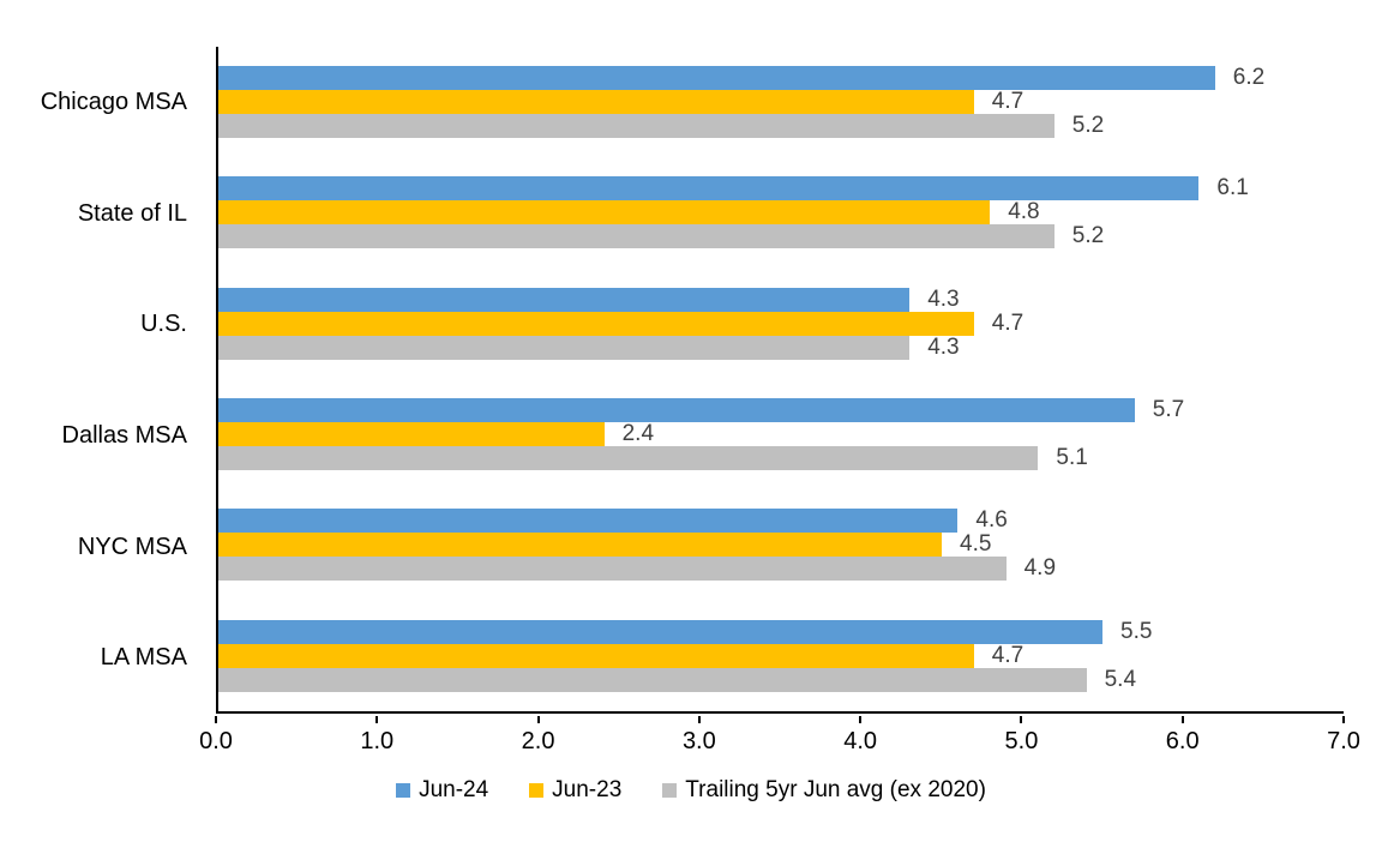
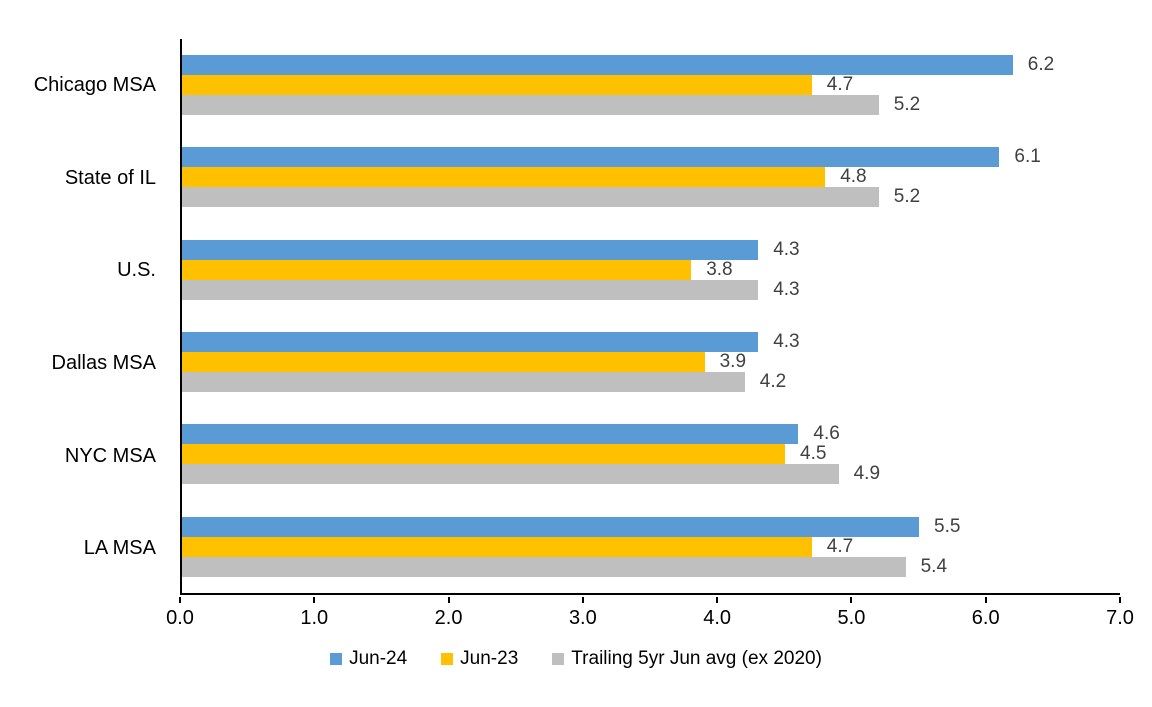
Jun-23/U.S.: 4.7 -> 3.8
Jun-24/Dallas MSA: 5.7 -> 4.3
Jun-23/Dallas MSA: 2.4 -> 3.9
Trailing 5yr Jun avg (ex 2020)/Dallas MSA: 5.1 -> 4.2
